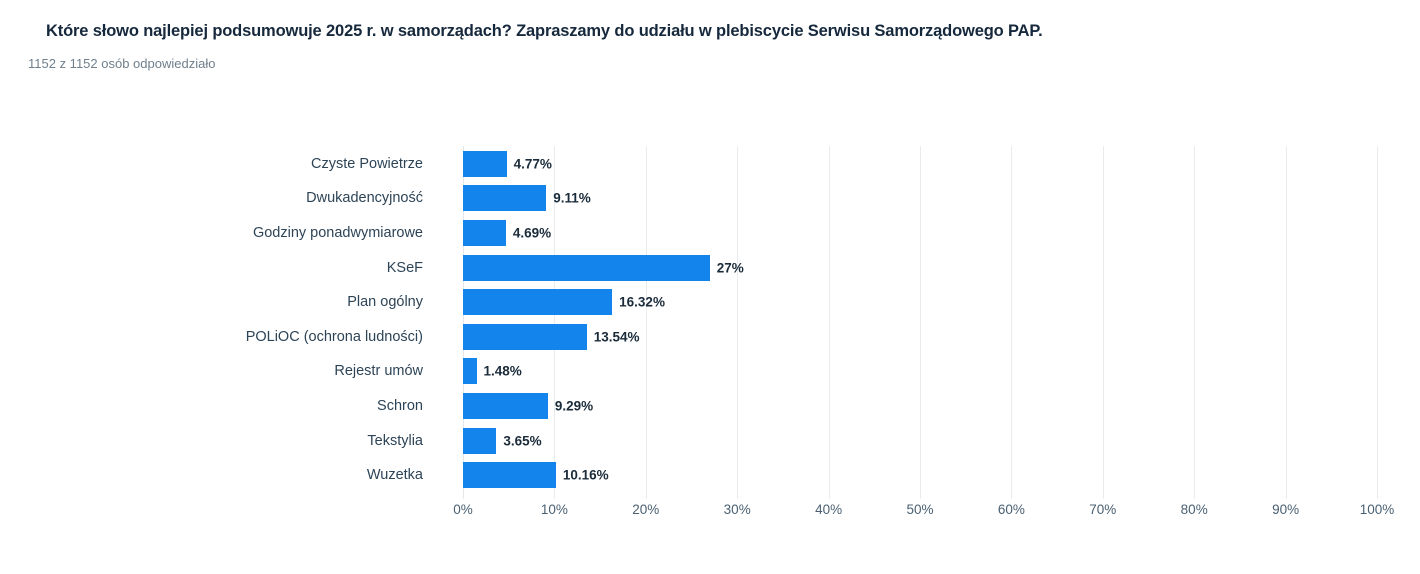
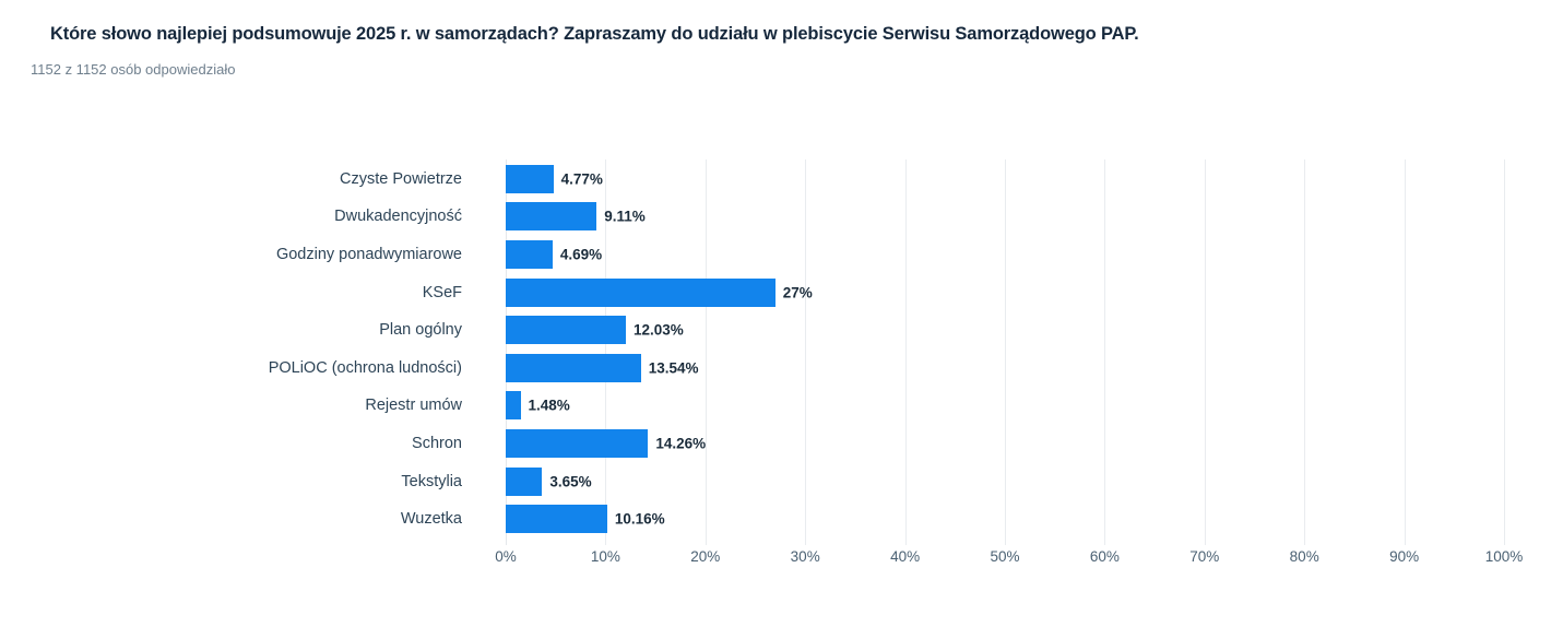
Plan ogólny: 16.32% -> 12.03%
Schron: 9.29% -> 14.26%
